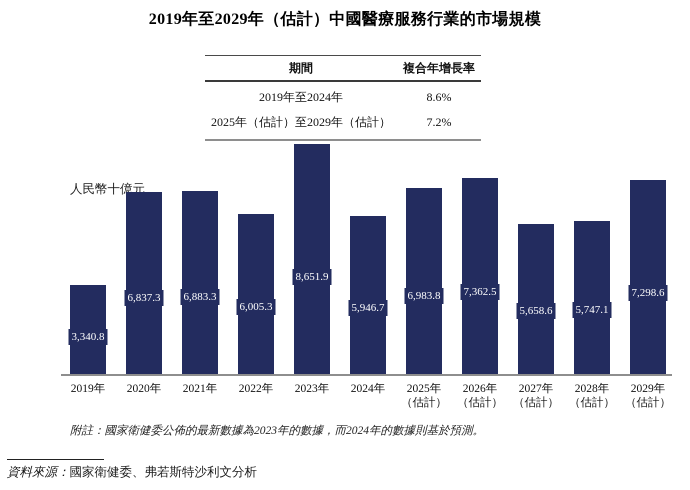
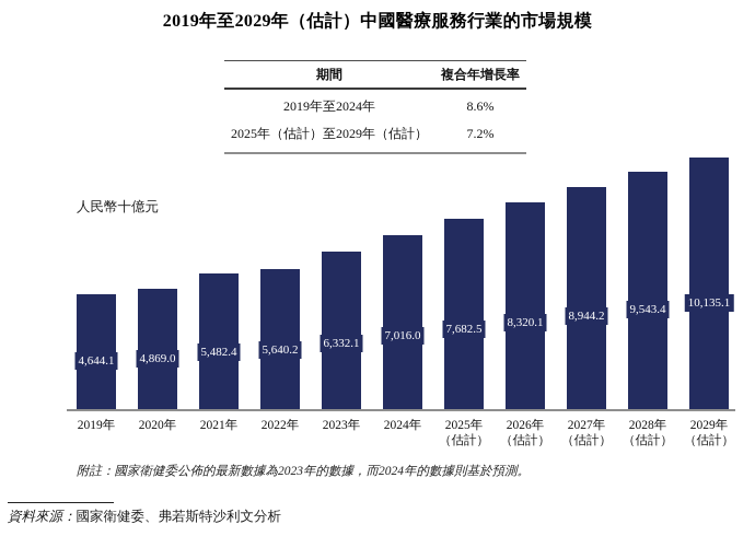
2019年: 3,340.8 -> 4,644.1
2020年: 6,837.3 -> 4,869.0
2021年: 6,883.3 -> 5,482.4
2022年: 6,005.3 -> 5,640.2
2023年: 8,651.9 -> 6,332.1
2024年: 5,946.7 -> 7,016.0
2025年（估計）: 6,983.8 -> 7,682.5
2026年（估計）: 7,362.5 -> 8,320.1
2027年（估計）: 5,658.6 -> 8,944.2
2028年（估計）: 5,747.1 -> 9,543.4
2029年（估計）: 7,298.6 -> 10,135.1
